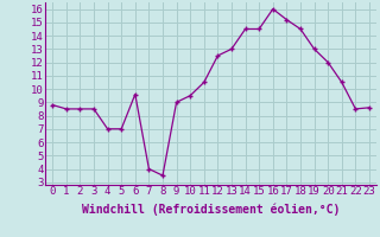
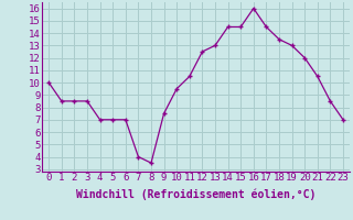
0: 8.8 -> 10.0
6: 9.6 -> 7.0
9: 9.0 -> 7.5
17: 15.2 -> 14.5
18: 14.5 -> 13.5
23: 8.6 -> 7.0
